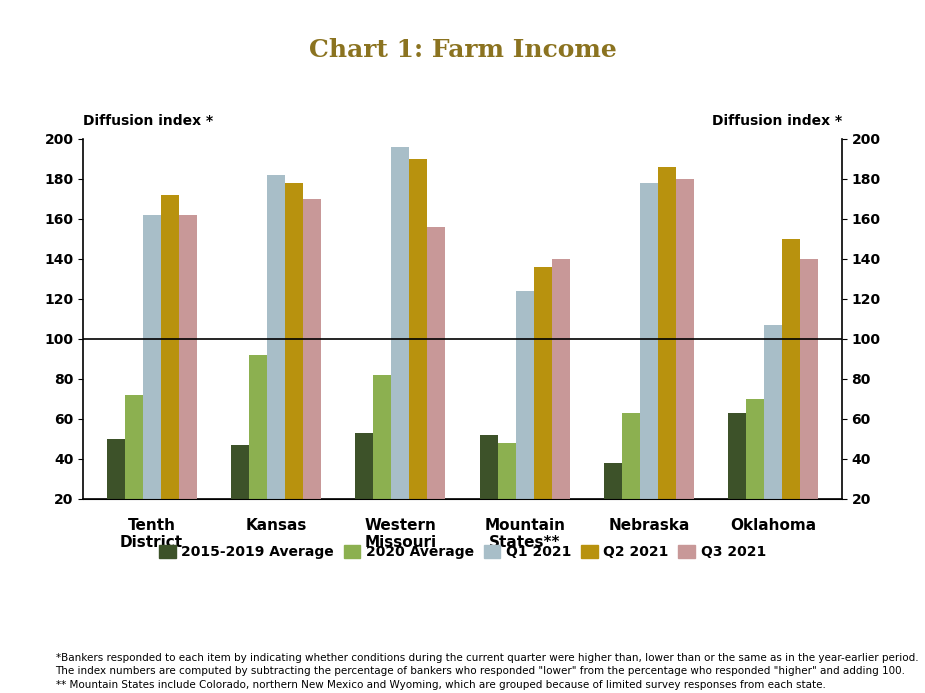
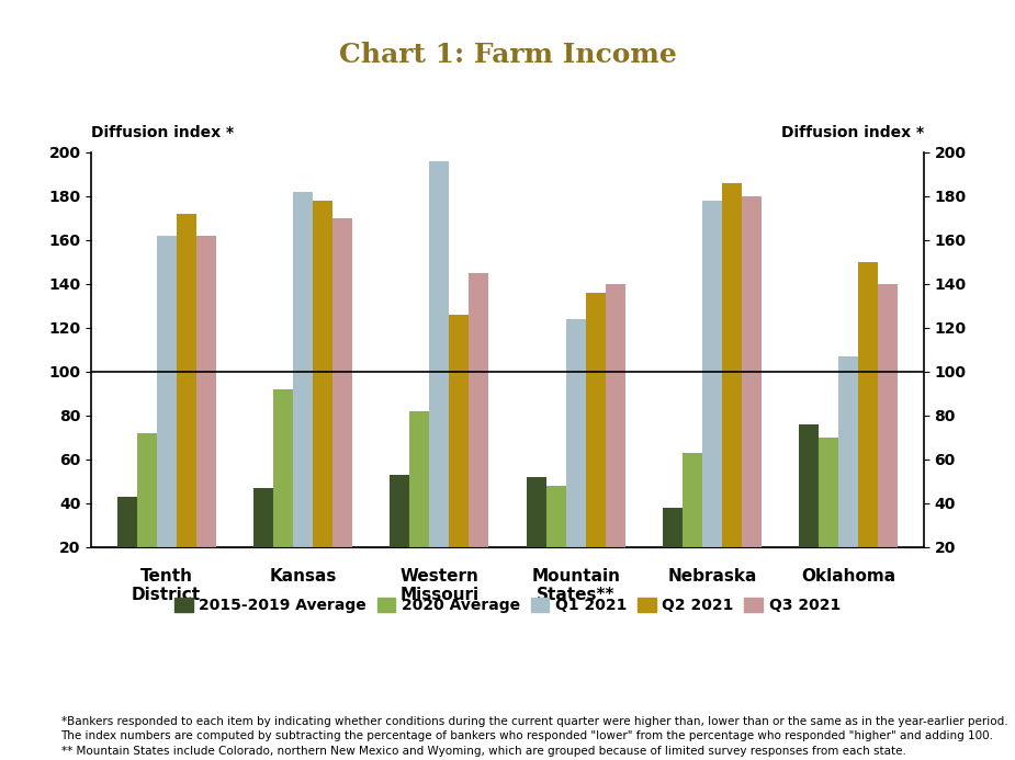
2015-2019 Average/Tenth District: 50 -> 43
Q2 2021/Western Missouri: 190 -> 126
Q3 2021/Western Missouri: 156 -> 145
2015-2019 Average/Oklahoma: 63 -> 76
